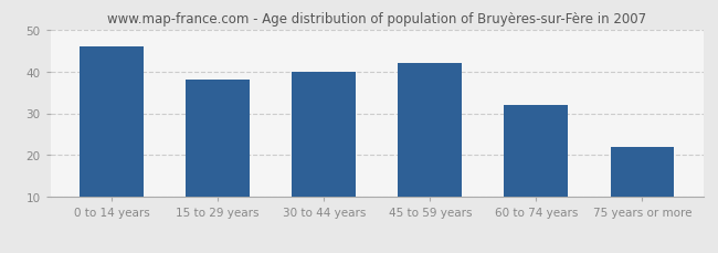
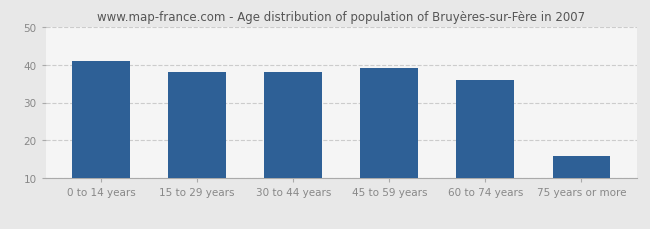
0 to 14 years: 46 -> 41
30 to 44 years: 40 -> 38
45 to 59 years: 42 -> 39
60 to 74 years: 32 -> 36
75 years or more: 22 -> 16
